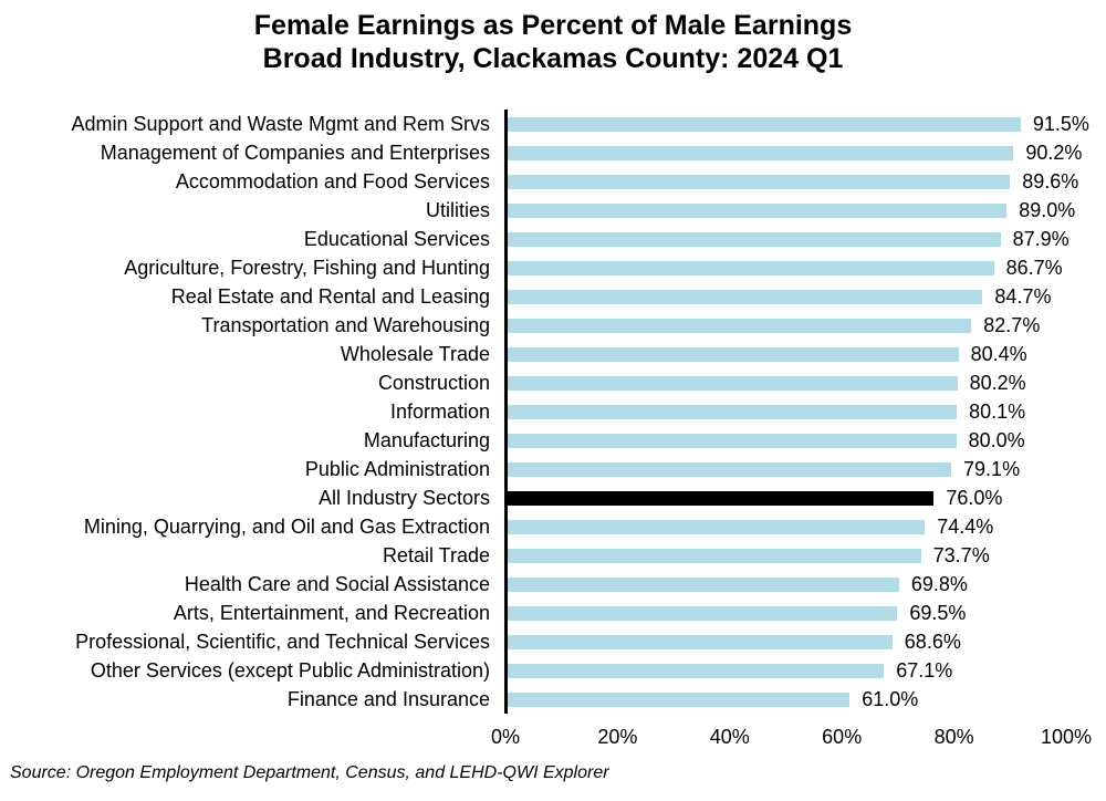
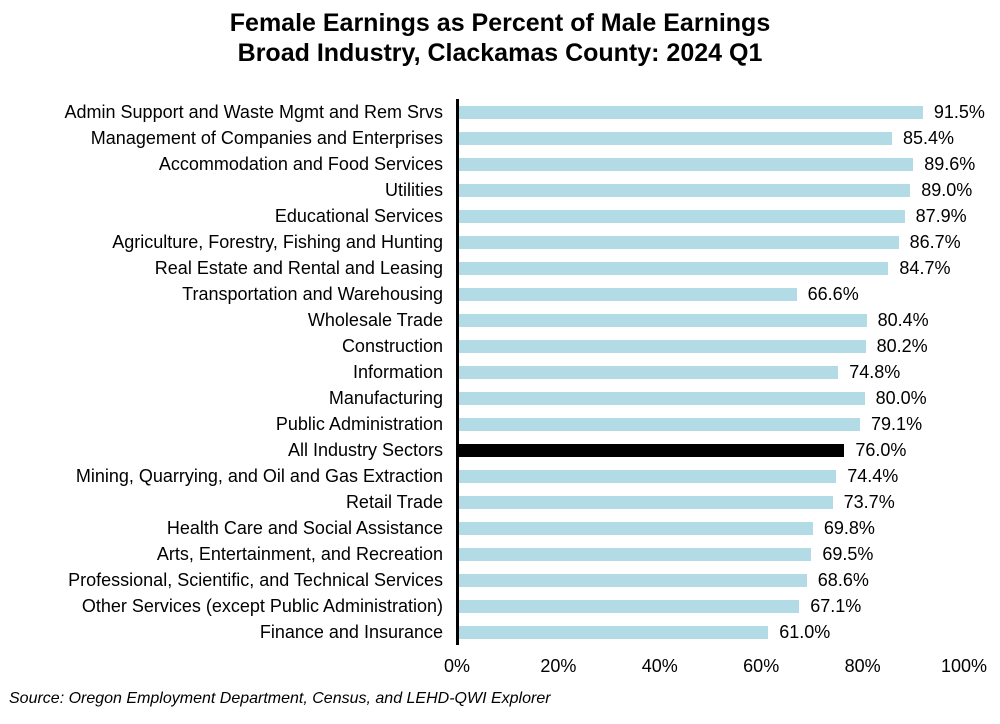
Management of Companies and Enterprises: 90.2% -> 85.4%
Transportation and Warehousing: 82.7% -> 66.6%
Information: 80.1% -> 74.8%
